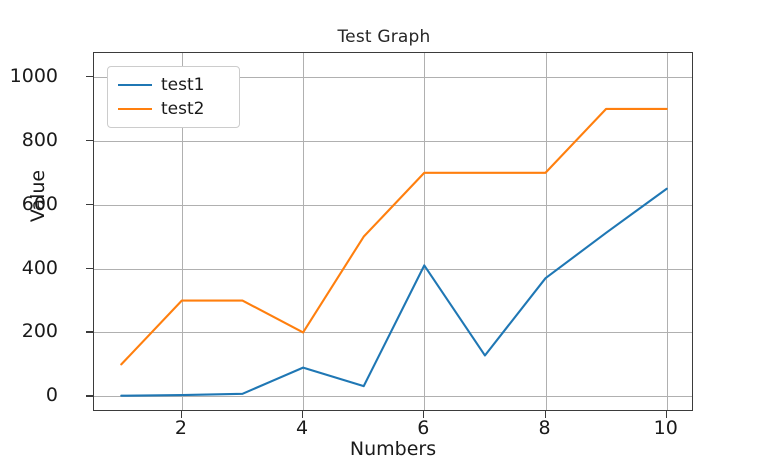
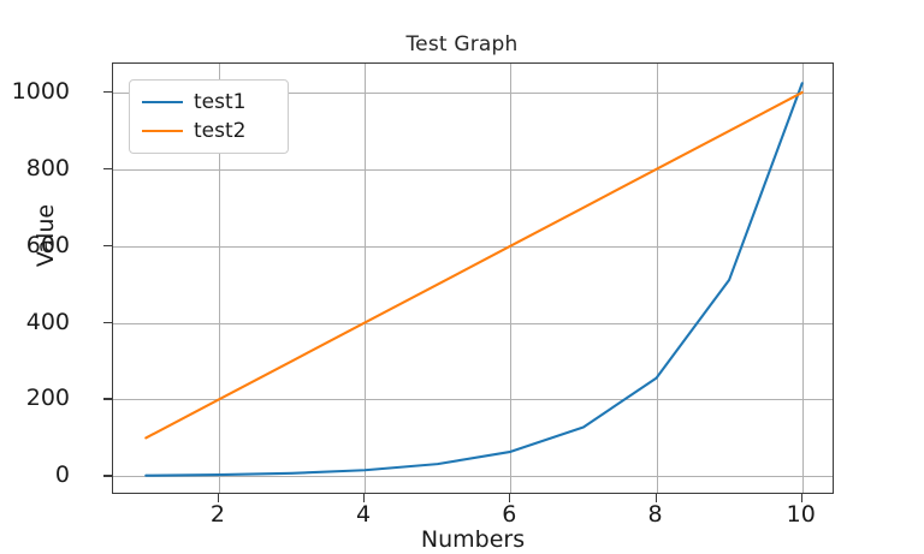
test2/2: 300 -> 200
test1/4: 90 -> 20
test2/4: 200 -> 400
test1/6: 410 -> 60
test2/6: 700 -> 600
test1/8: 370 -> 260
test2/8: 700 -> 800
test1/10: 650 -> 1020
test2/10: 900 -> 1000
